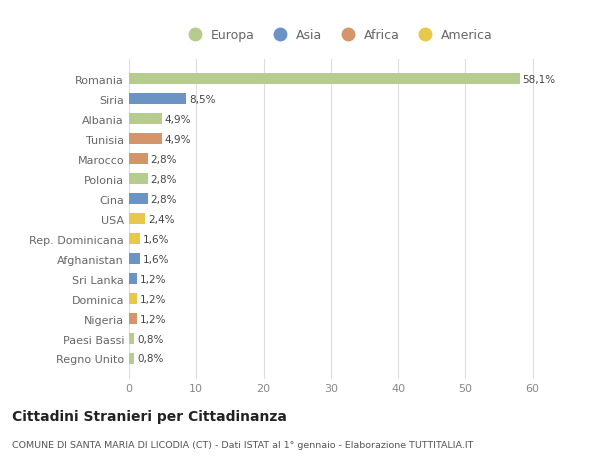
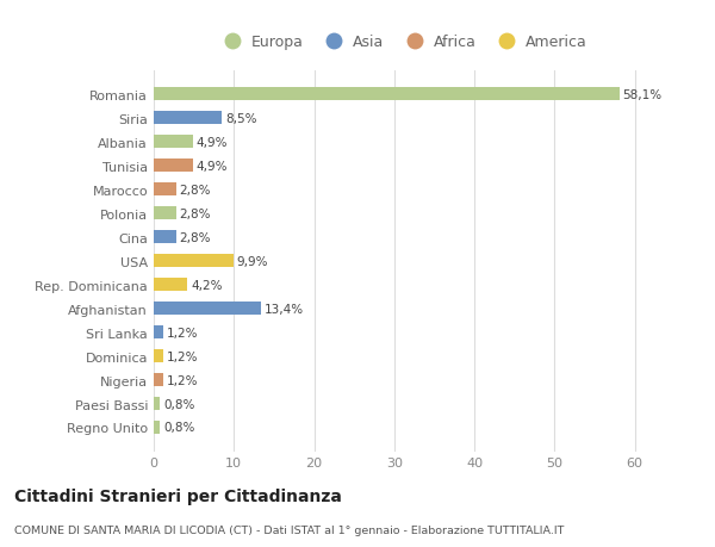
USA: 2,4% -> 9,9%
Rep. Dominicana: 1,6% -> 4,2%
Afghanistan: 1,6% -> 13,4%
